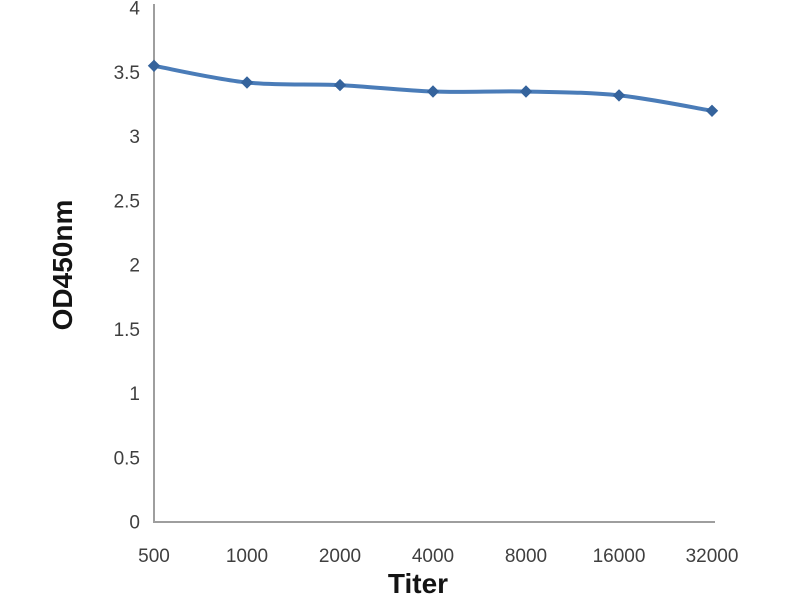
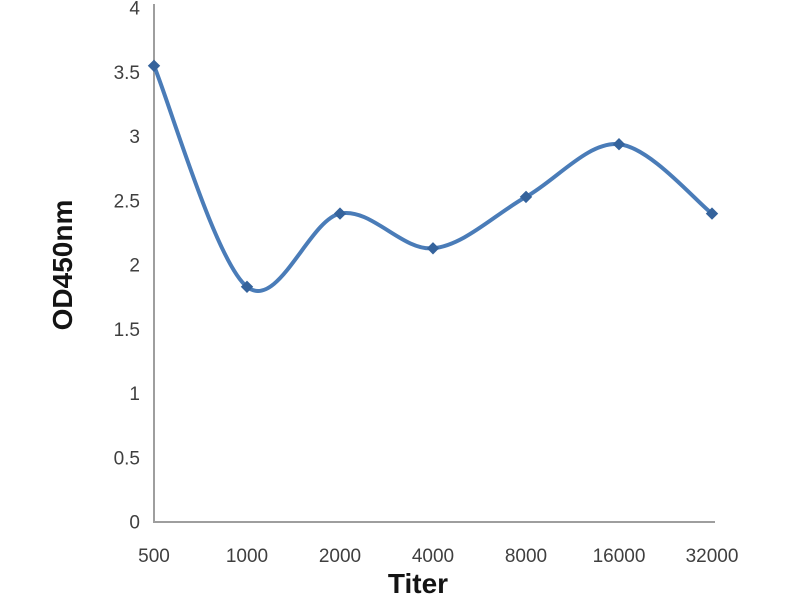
1000: 3.42 -> 1.83
2000: 3.40 -> 2.40
4000: 3.35 -> 2.13
8000: 3.35 -> 2.53
16000: 3.32 -> 2.94
32000: 3.20 -> 2.40
